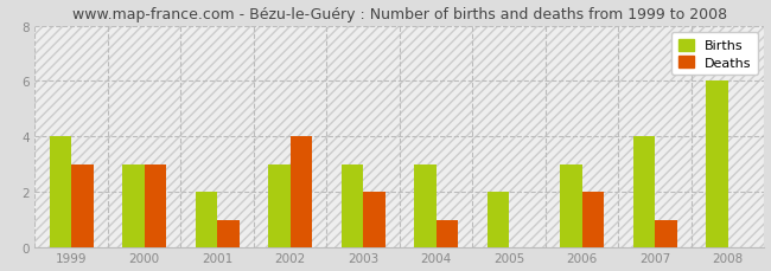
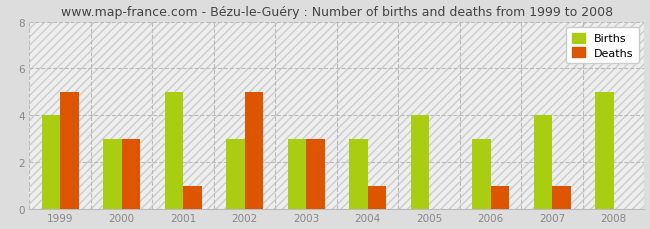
Deaths/1999: 3 -> 5
Births/2001: 2 -> 5
Deaths/2002: 4 -> 5
Deaths/2003: 2 -> 3
Births/2005: 2 -> 4
Deaths/2006: 2 -> 1
Births/2008: 6 -> 5
